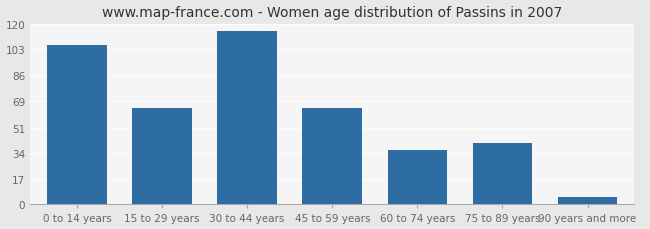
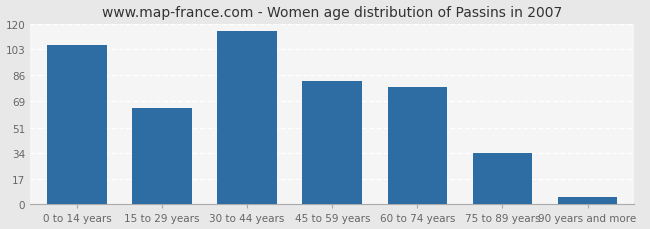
45 to 59 years: 64 -> 82
60 to 74 years: 36 -> 78
75 to 89 years: 41 -> 34
